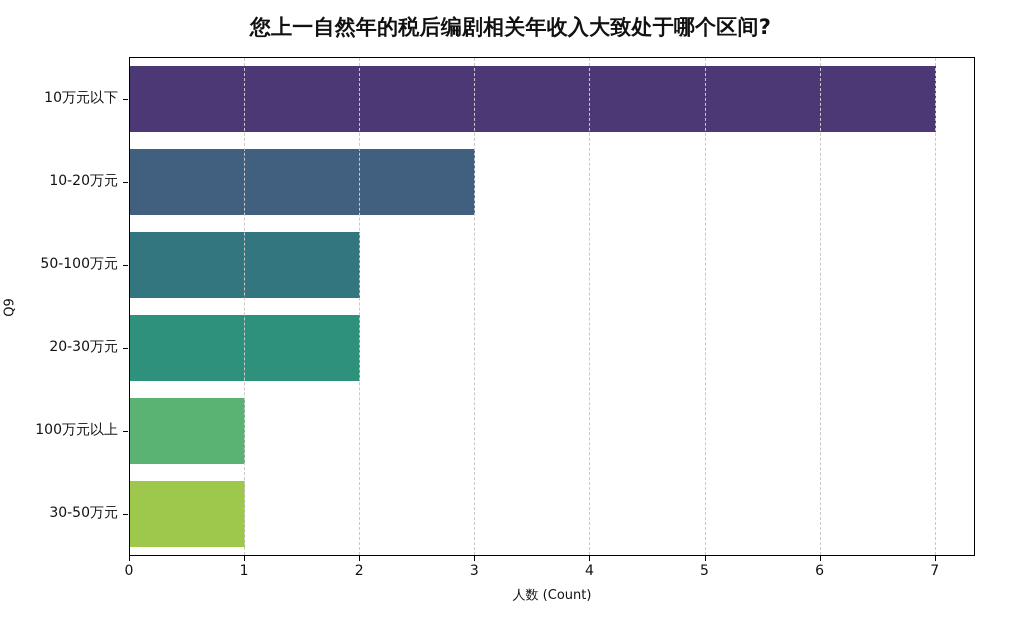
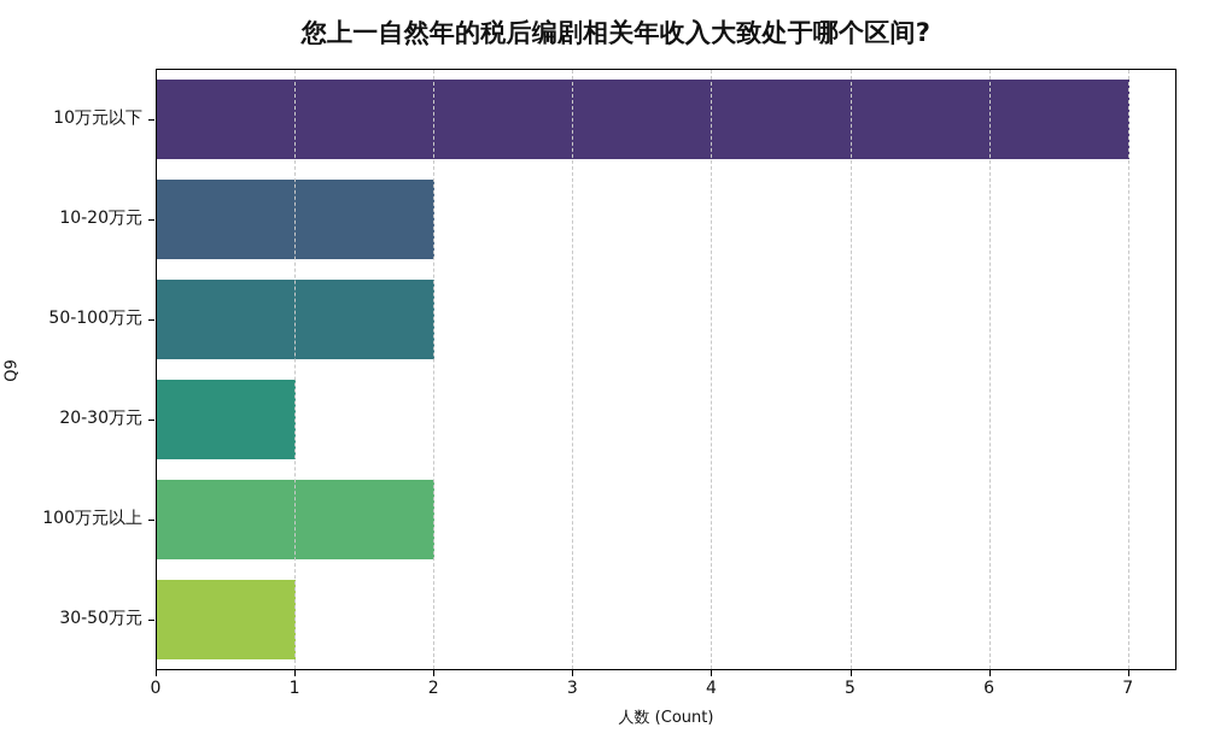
10-20万元: 3 -> 2
20-30万元: 2 -> 1
100万元以上: 1 -> 2
